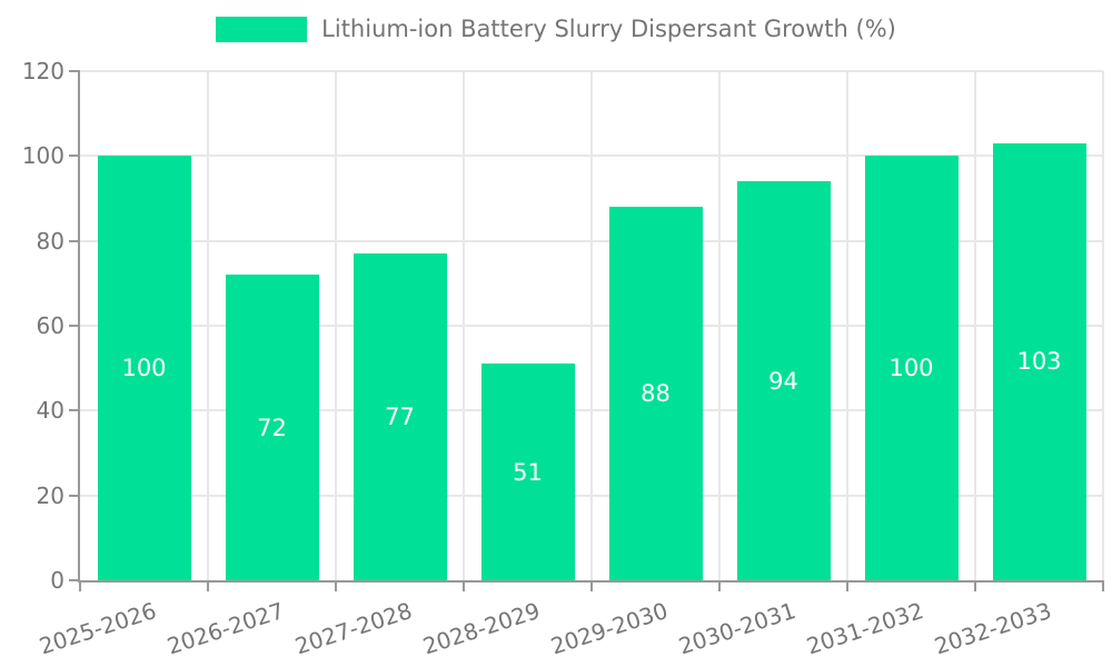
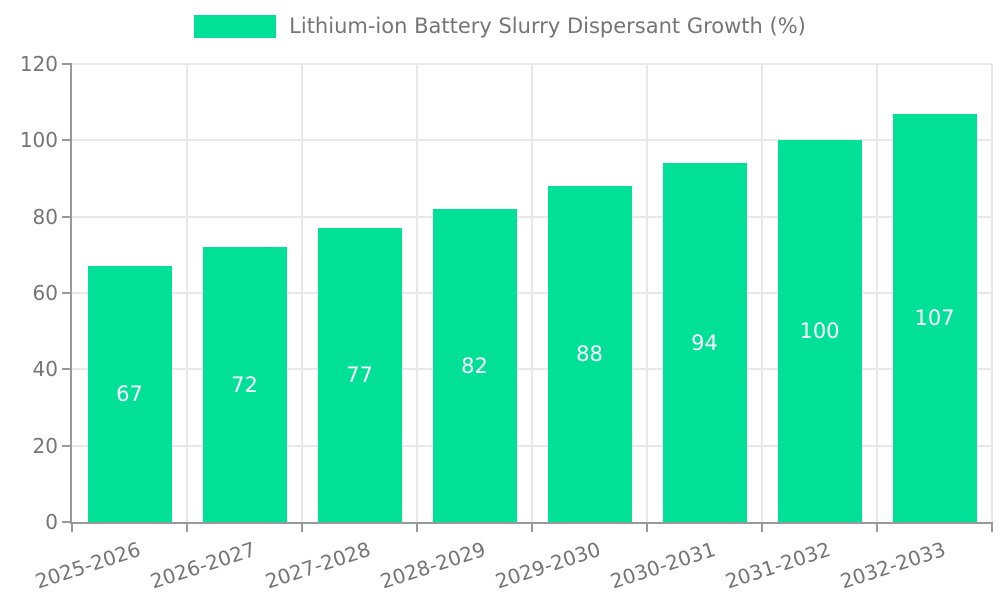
2025-2026: 100 -> 67
2028-2029: 51 -> 82
2032-2033: 103 -> 107
